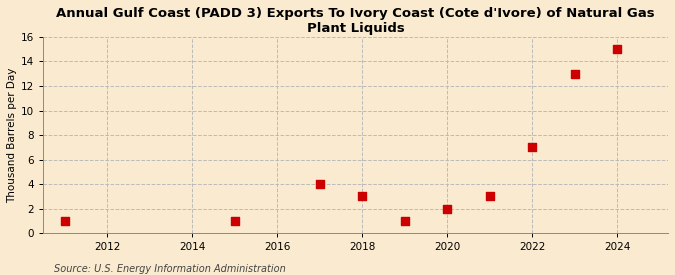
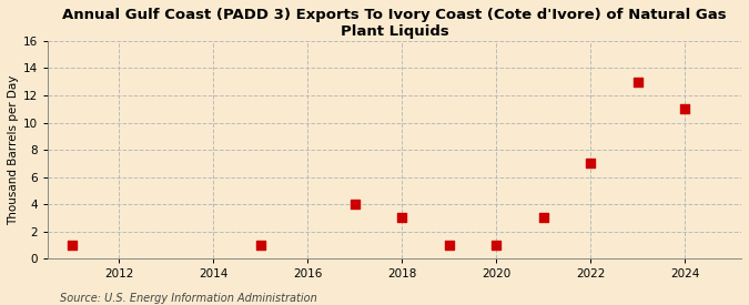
2020: 2 -> 1
2024: 15 -> 11
